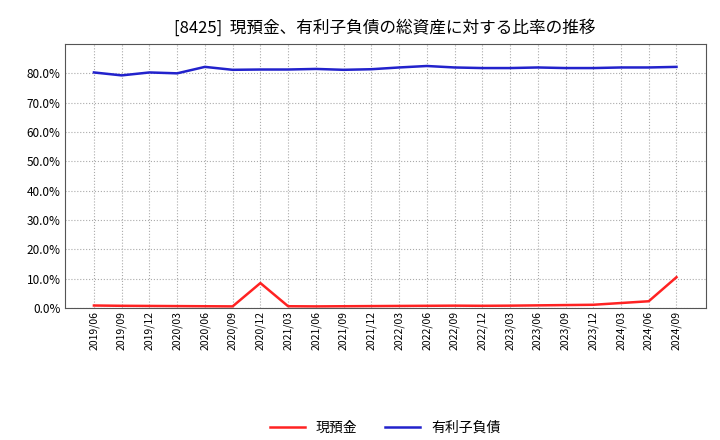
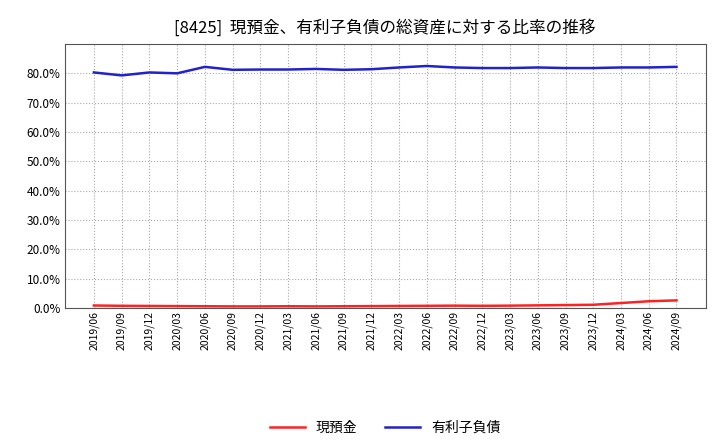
現預金/2020/12: 8.5% -> 0.5%
現預金/2024/09: 10.5% -> 2.6%
